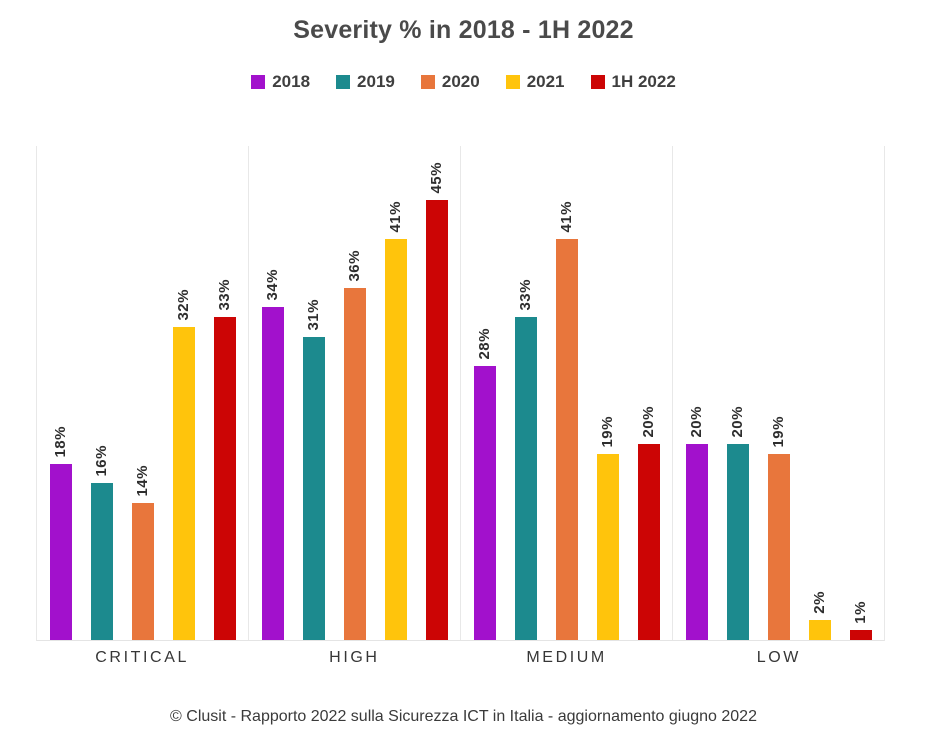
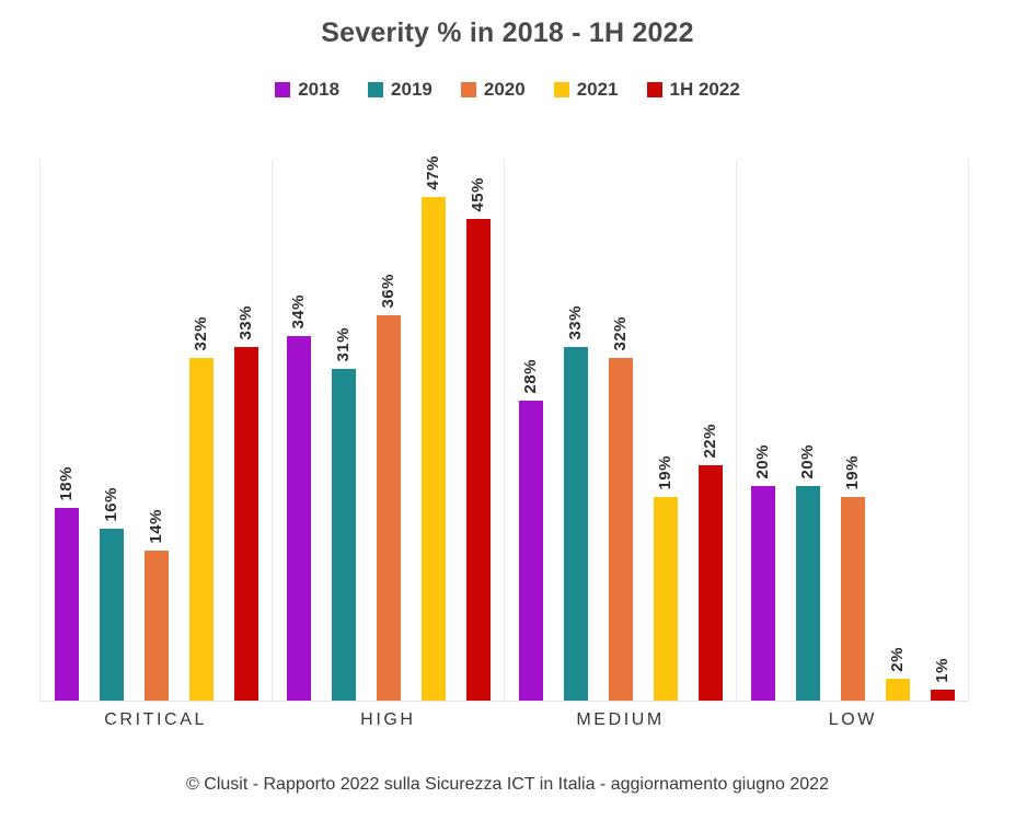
2021/HIGH: 41% -> 47%
2020/MEDIUM: 41% -> 32%
1H 2022/MEDIUM: 20% -> 22%
